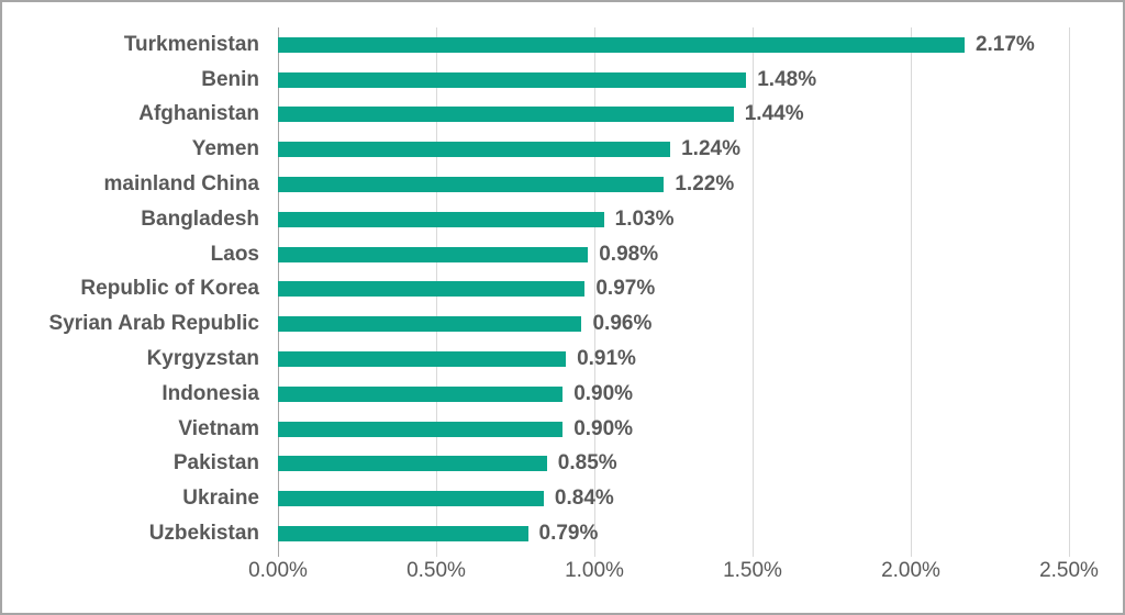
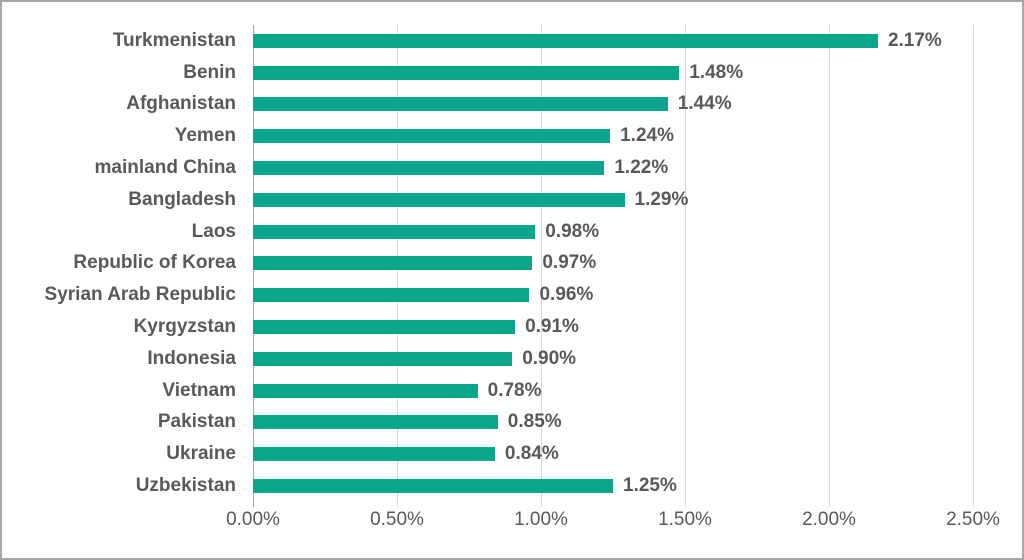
Bangladesh: 1.03% -> 1.29%
Vietnam: 0.90% -> 0.78%
Uzbekistan: 0.79% -> 1.25%
